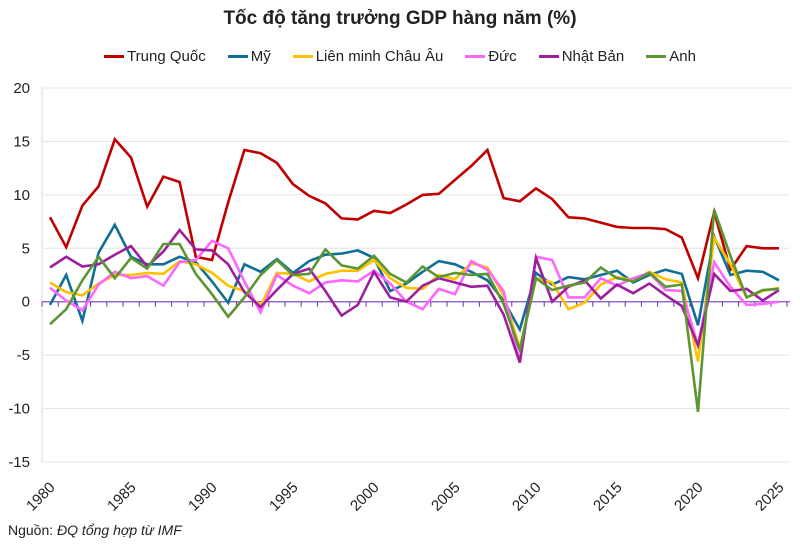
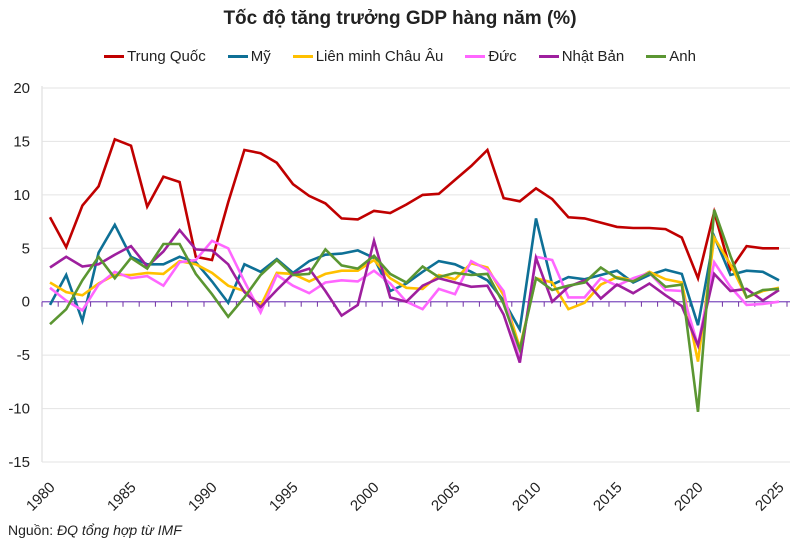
Trung Quốc/1985: 13.5 -> 14.6
Nhật Bản/2000: 2.8 -> 5.7
Mỹ/2010: 2.7 -> 7.8
